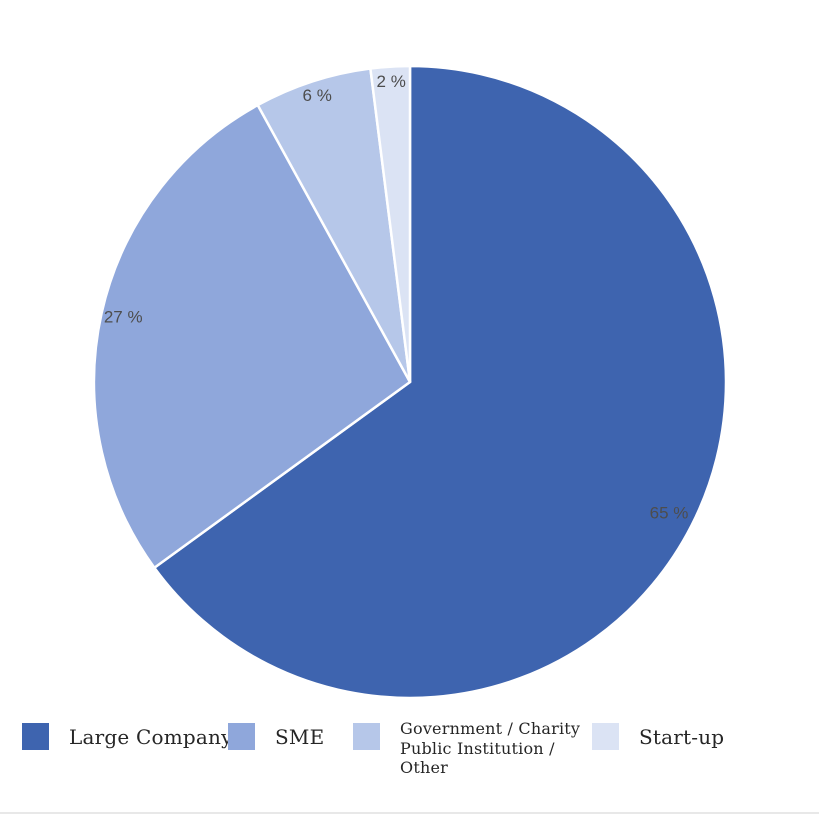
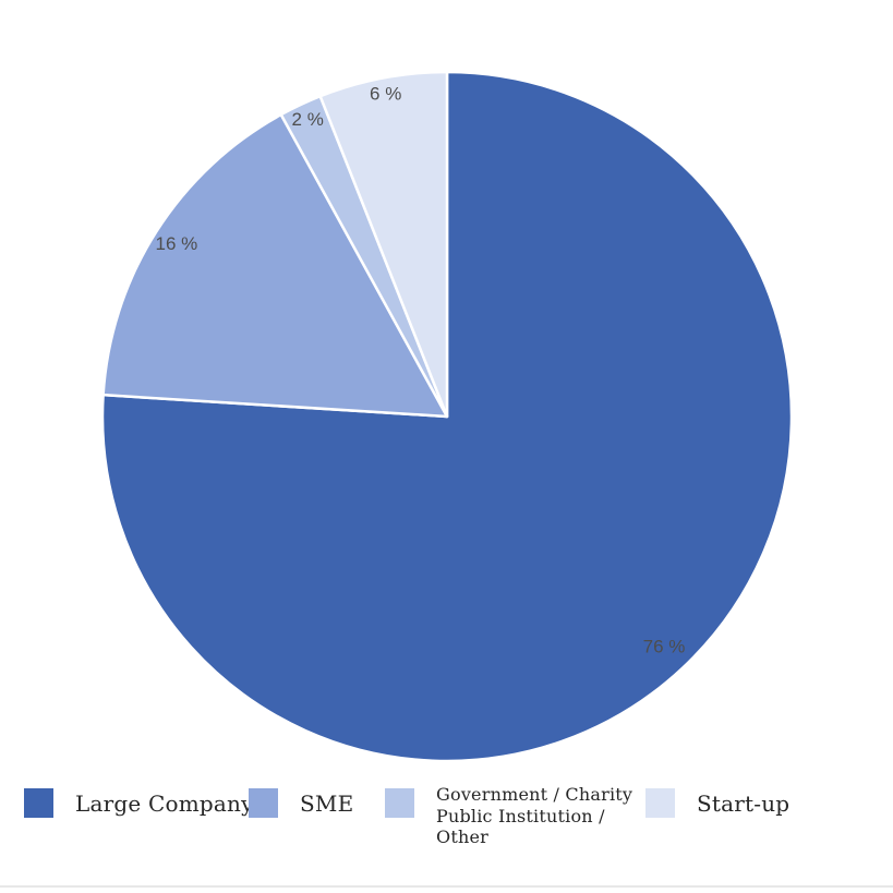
Large Company: 65 -> 76
SME: 27 -> 16
Government / Charity Public Institution / Other: 6 -> 2
Start-up: 2 -> 6
